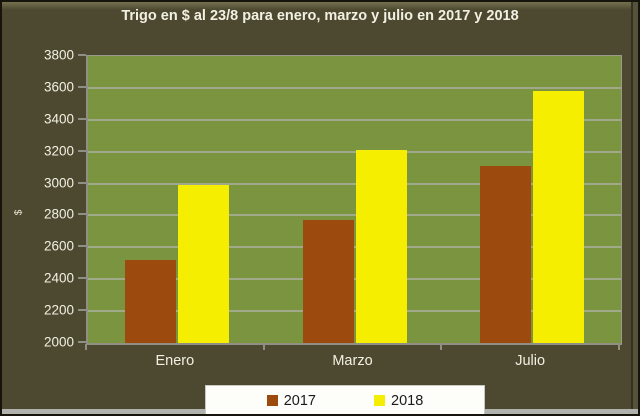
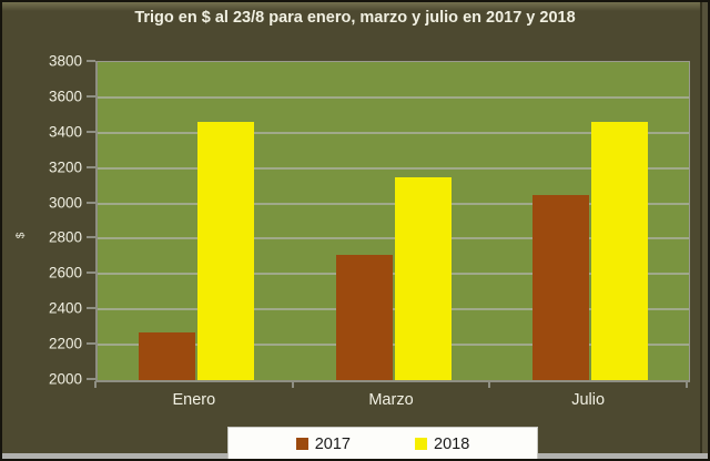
2017/Enero: 2520 -> 2270
2018/Enero: 2990 -> 3460
2017/Marzo: 2770 -> 2710
2018/Marzo: 3210 -> 3150
2017/Julio: 3110 -> 3050
2018/Julio: 3580 -> 3460
